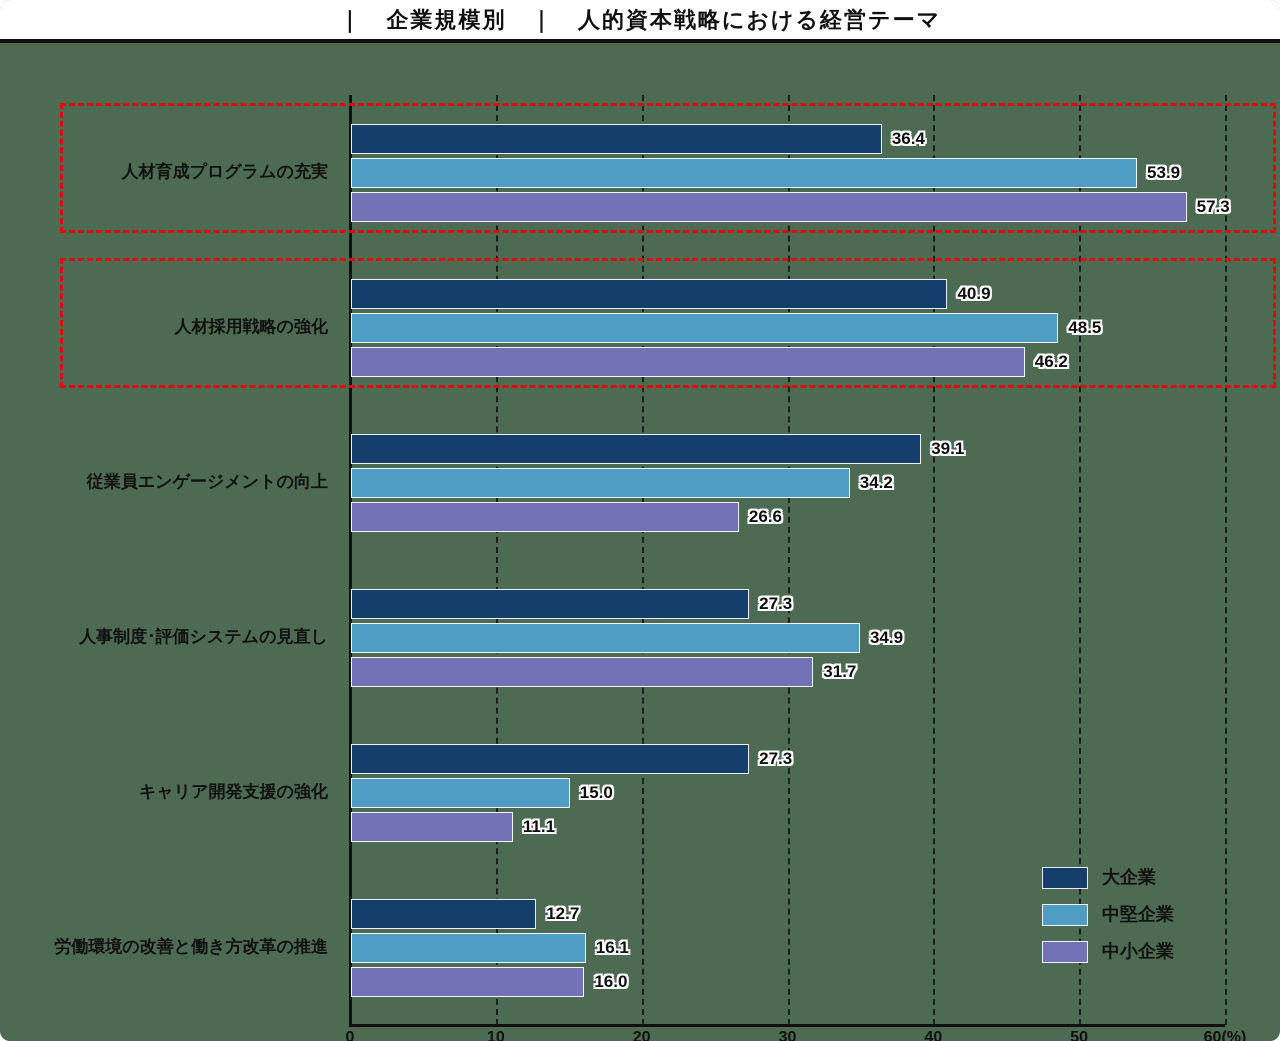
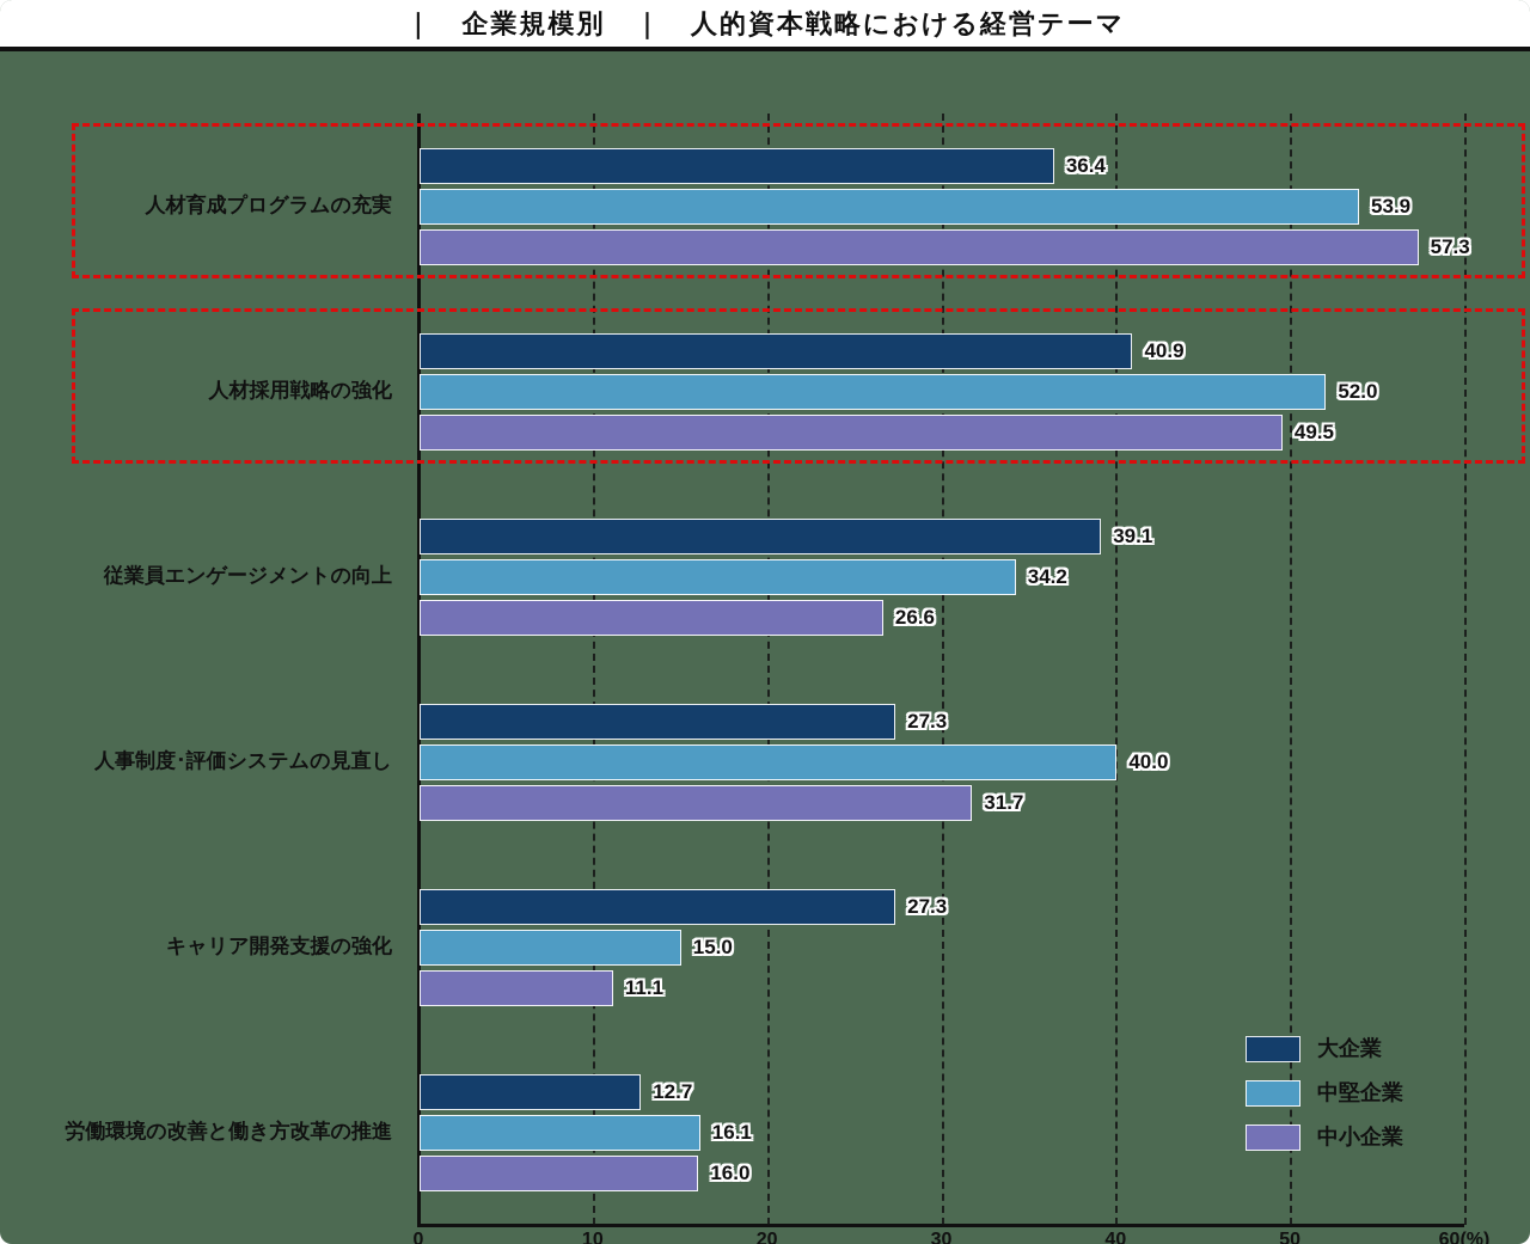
中堅企業/人材採用戦略の強化: 48.5 -> 52.0
中小企業/人材採用戦略の強化: 46.2 -> 49.5
中堅企業/人事制度･評価システムの見直し: 34.9 -> 40.0
